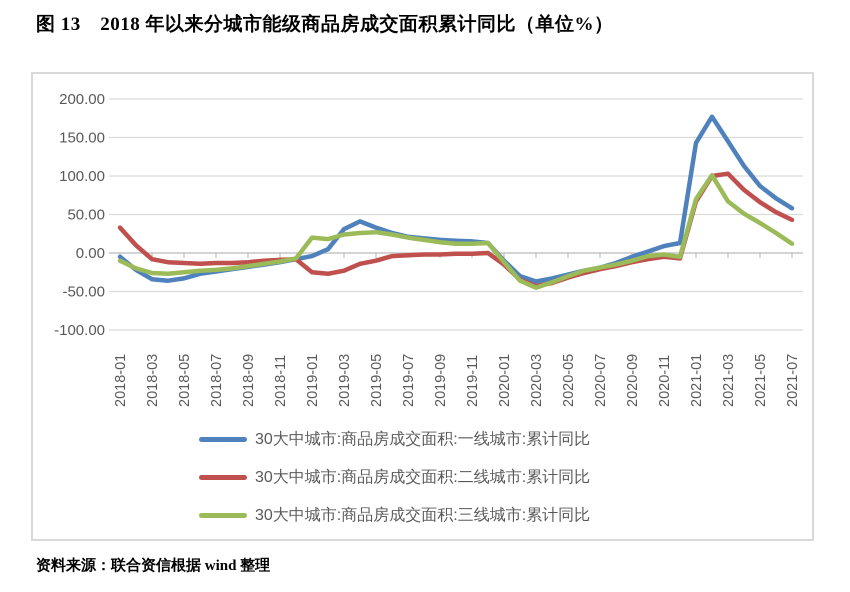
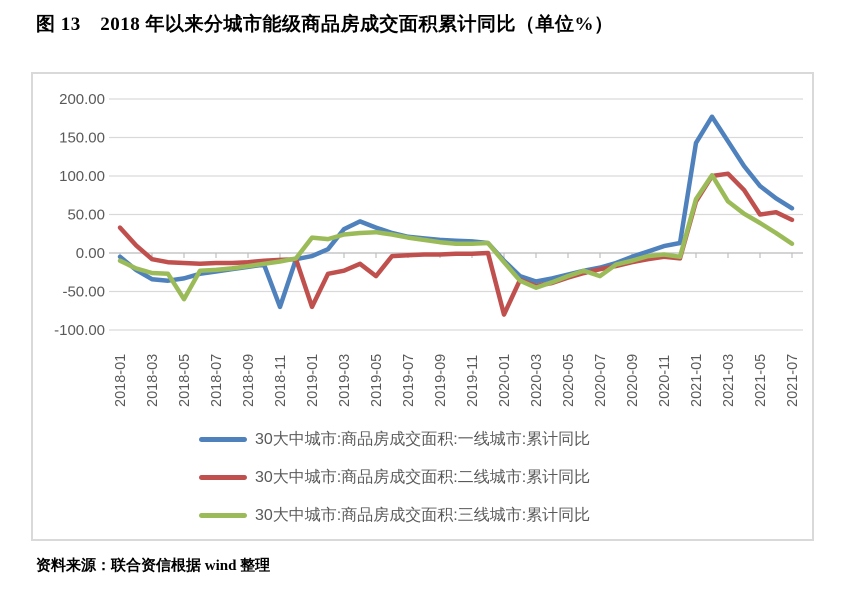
30大中城市:商品房成交面积:三线城市:累计同比/2018-05: -20 -> -60
30大中城市:商品房成交面积:一线城市:累计同比/2018-11: -10 -> -70
30大中城市:商品房成交面积:二线城市:累计同比/2019-01: -20 -> -70
30大中城市:商品房成交面积:二线城市:累计同比/2019-05: -10 -> -30
30大中城市:商品房成交面积:二线城市:累计同比/2020-01: -20 -> -80
30大中城市:商品房成交面积:三线城市:累计同比/2020-07: -20 -> -30
30大中城市:商品房成交面积:二线城市:累计同比/2021-05: 70 -> 50
